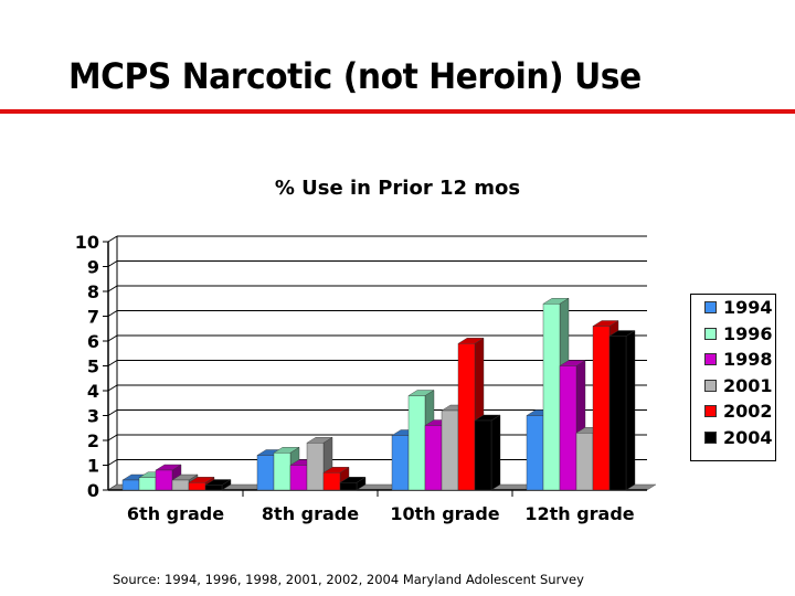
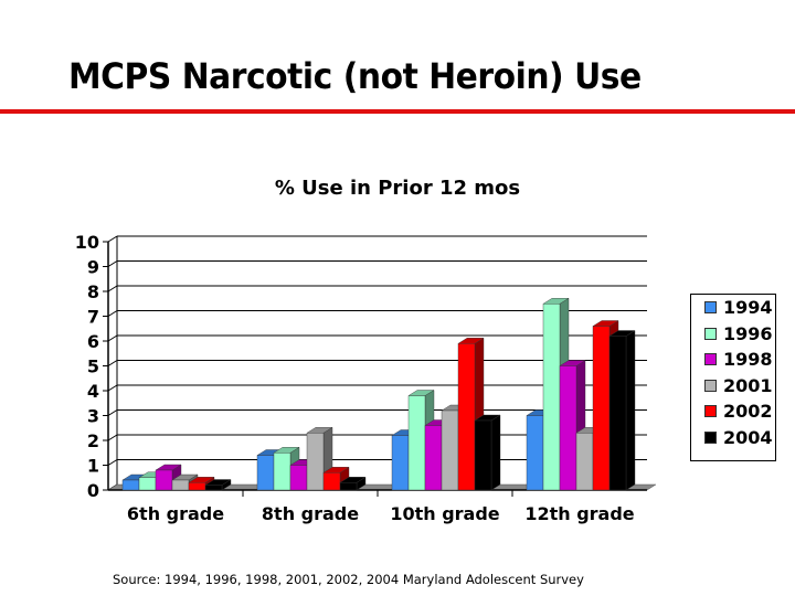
2001/8th grade: 1.9 -> 2.3
